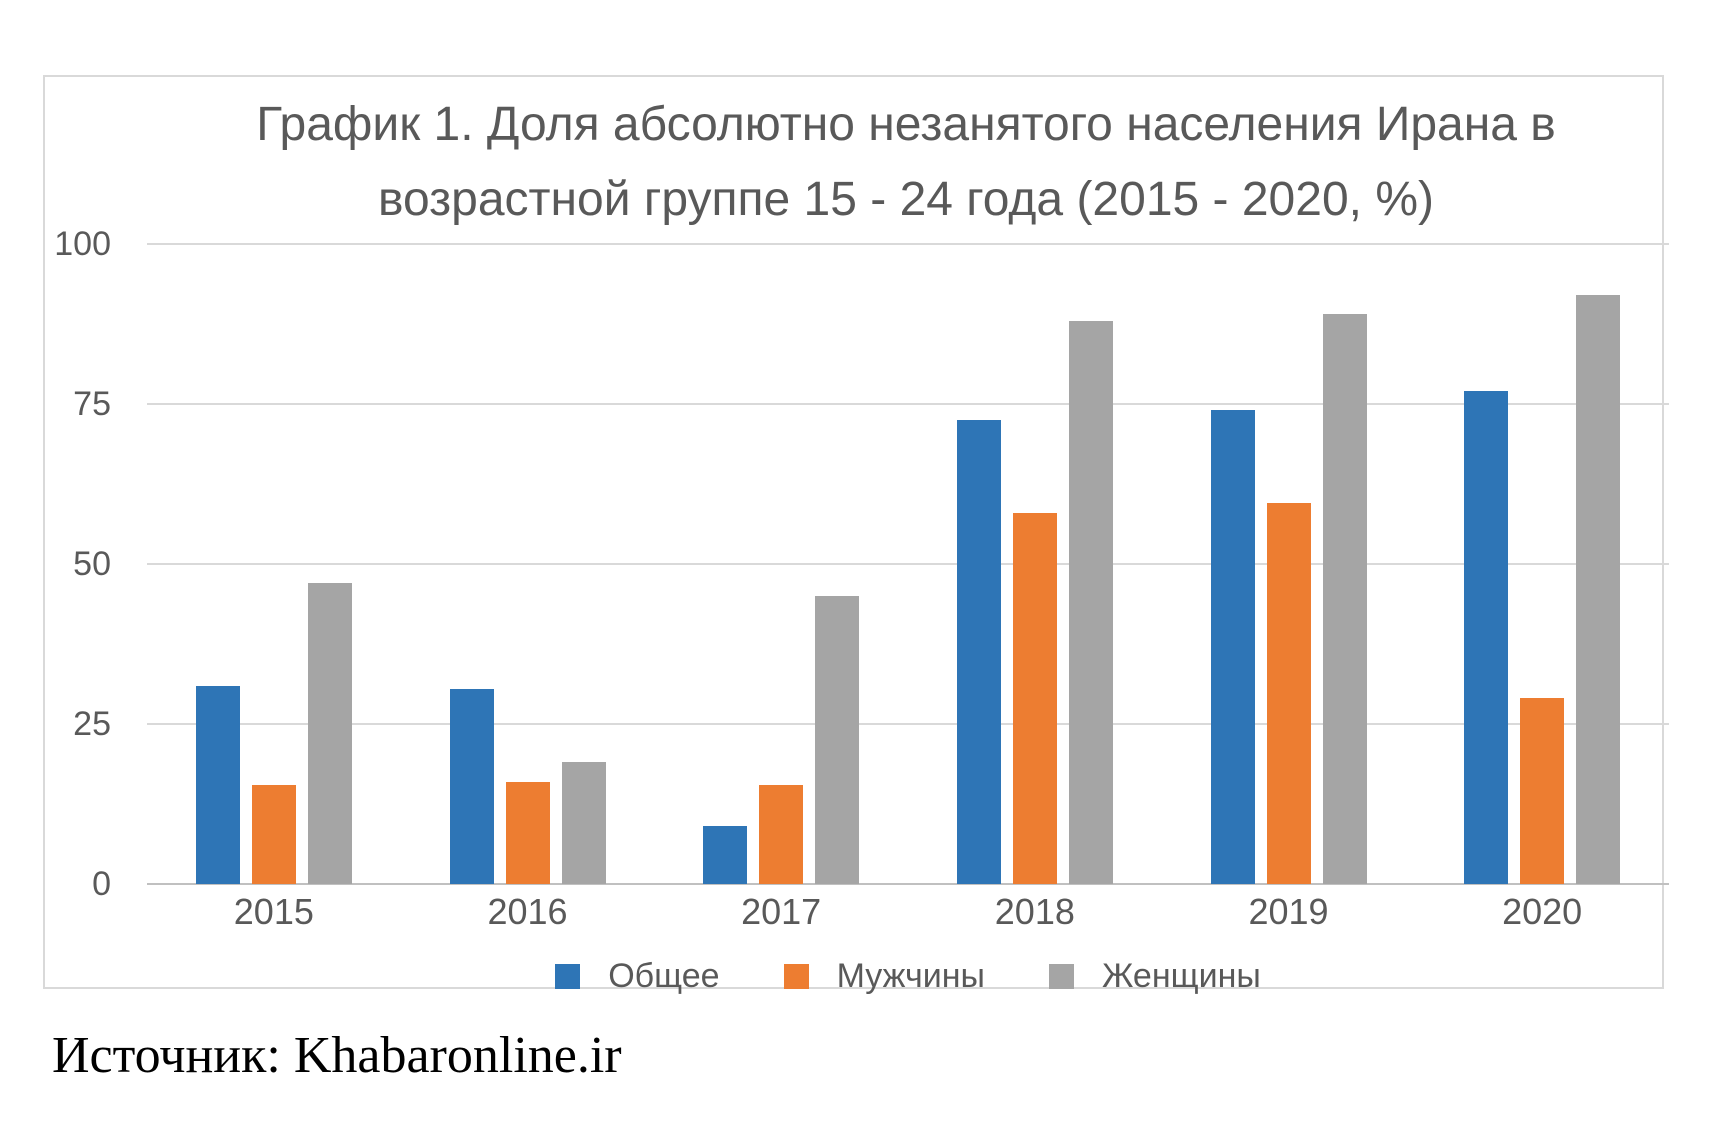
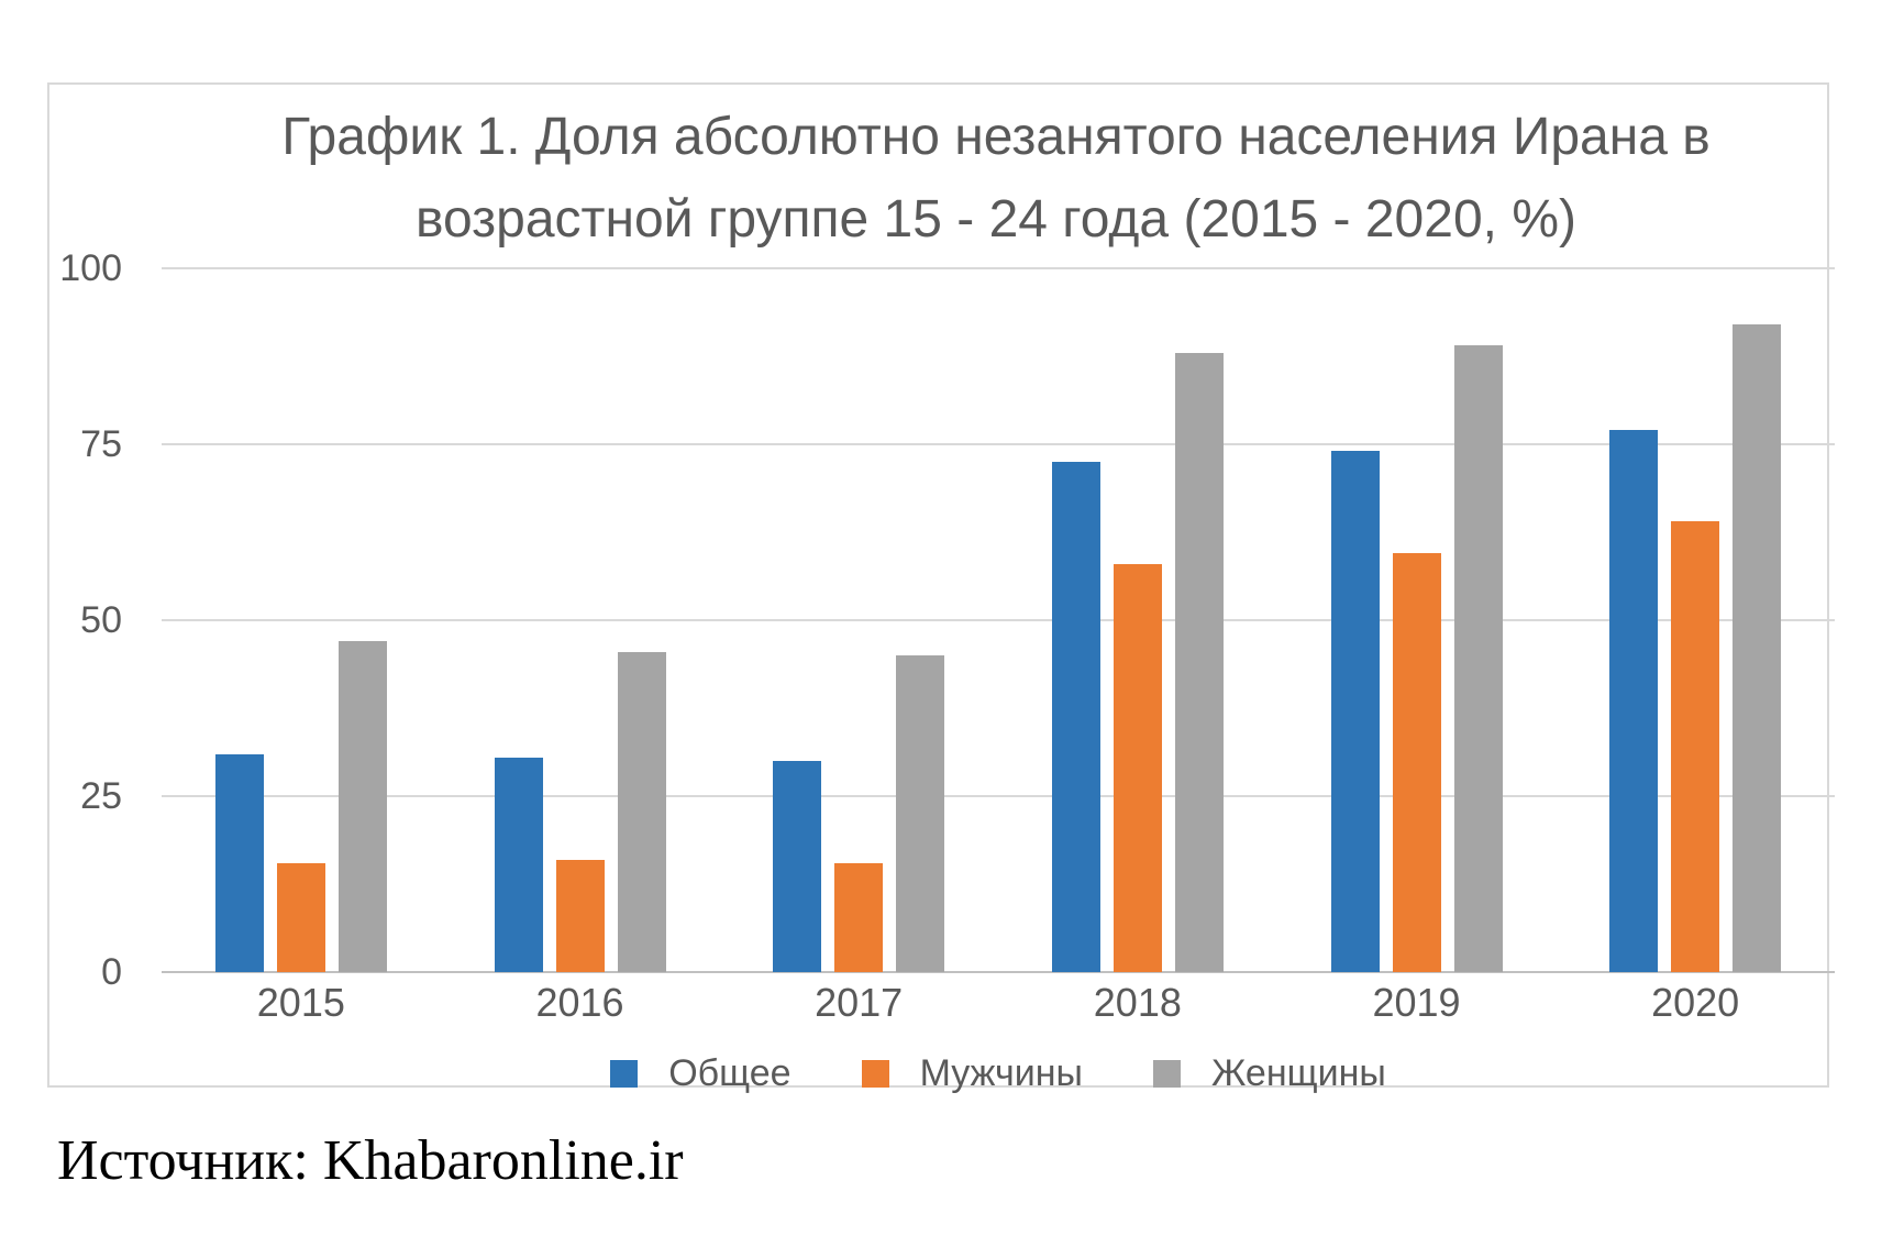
Женщины/2016: 19 -> 46
Общее/2017: 9 -> 30
Мужчины/2020: 29 -> 64
